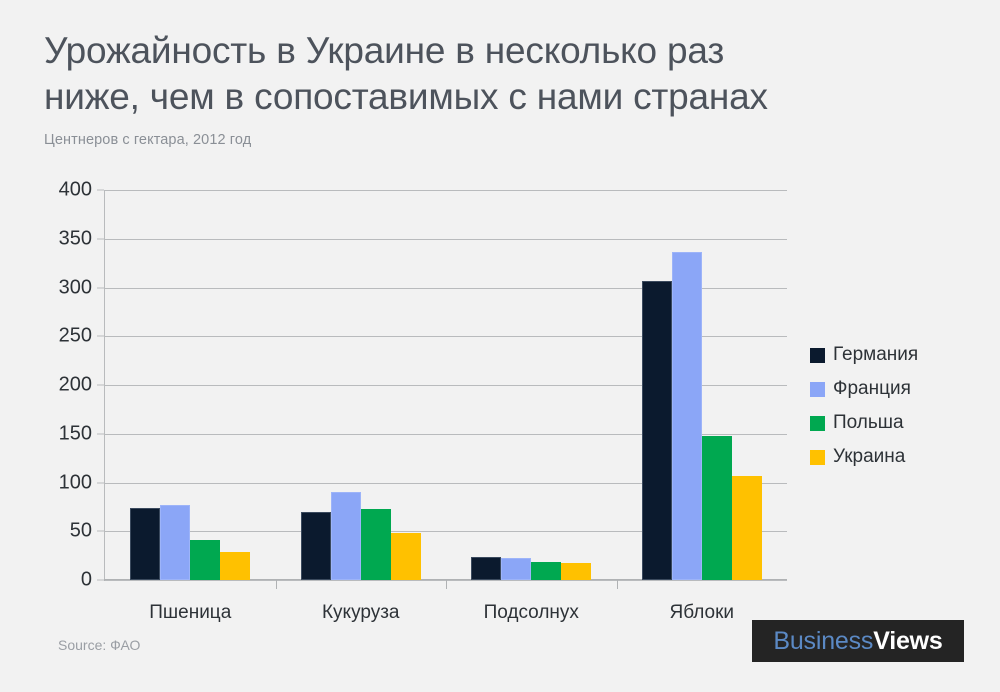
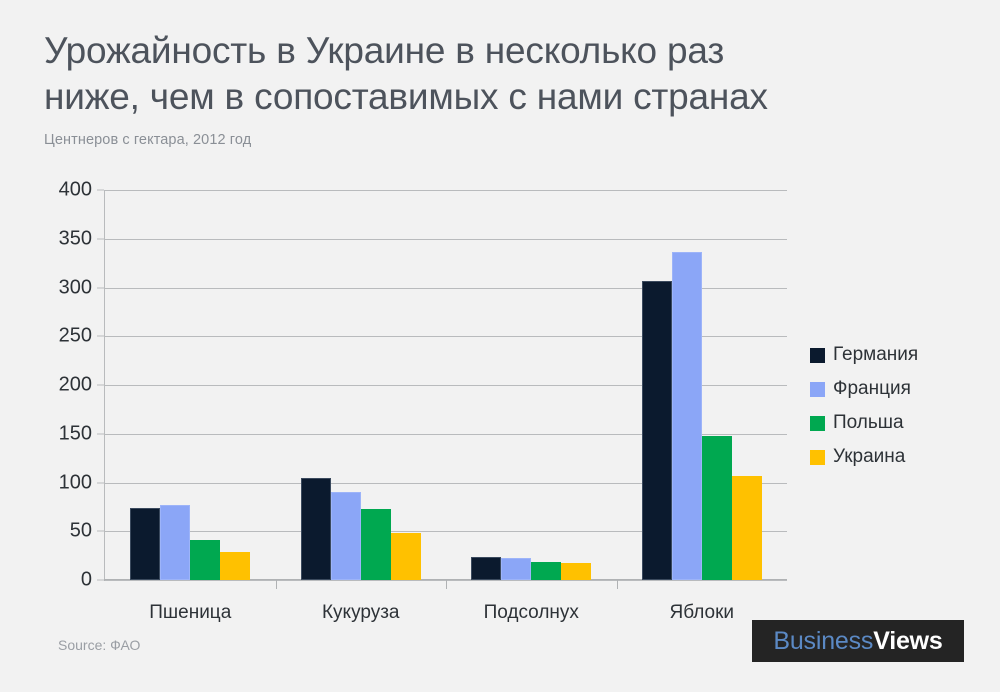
Германия/Кукуруза: 70 -> 100
